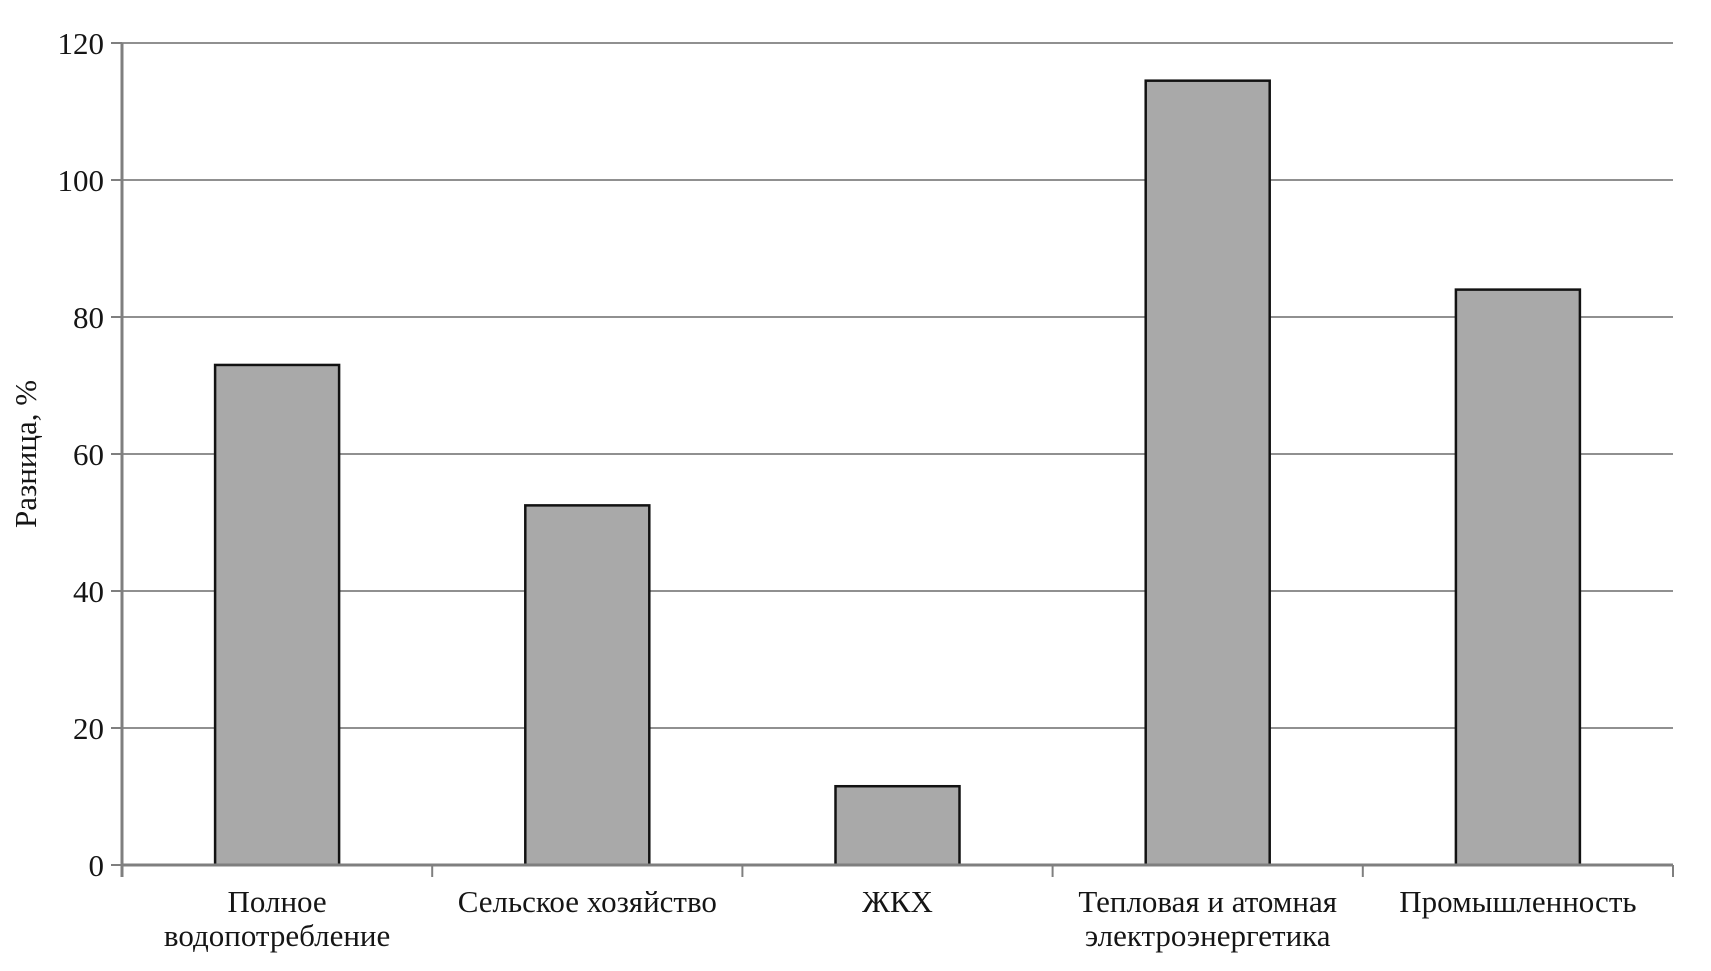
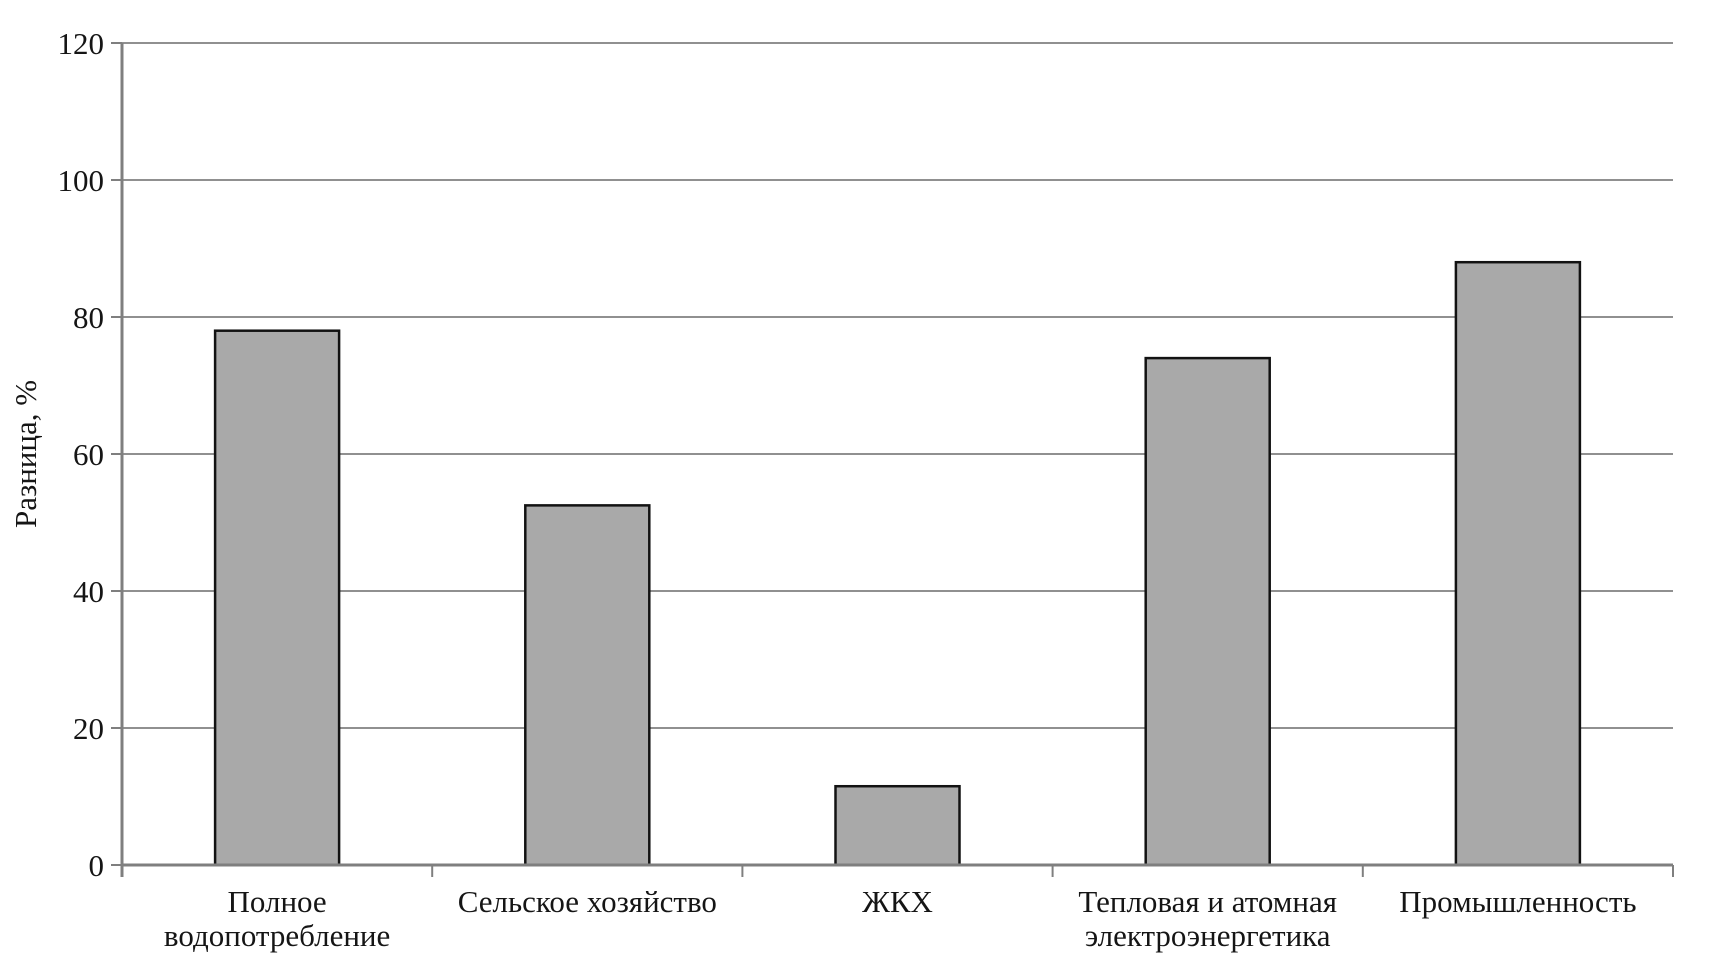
Полное водопотребление: 73 -> 78
Тепловая и атомная электроэнергетика: 114 -> 74
Промышленность: 84 -> 88
